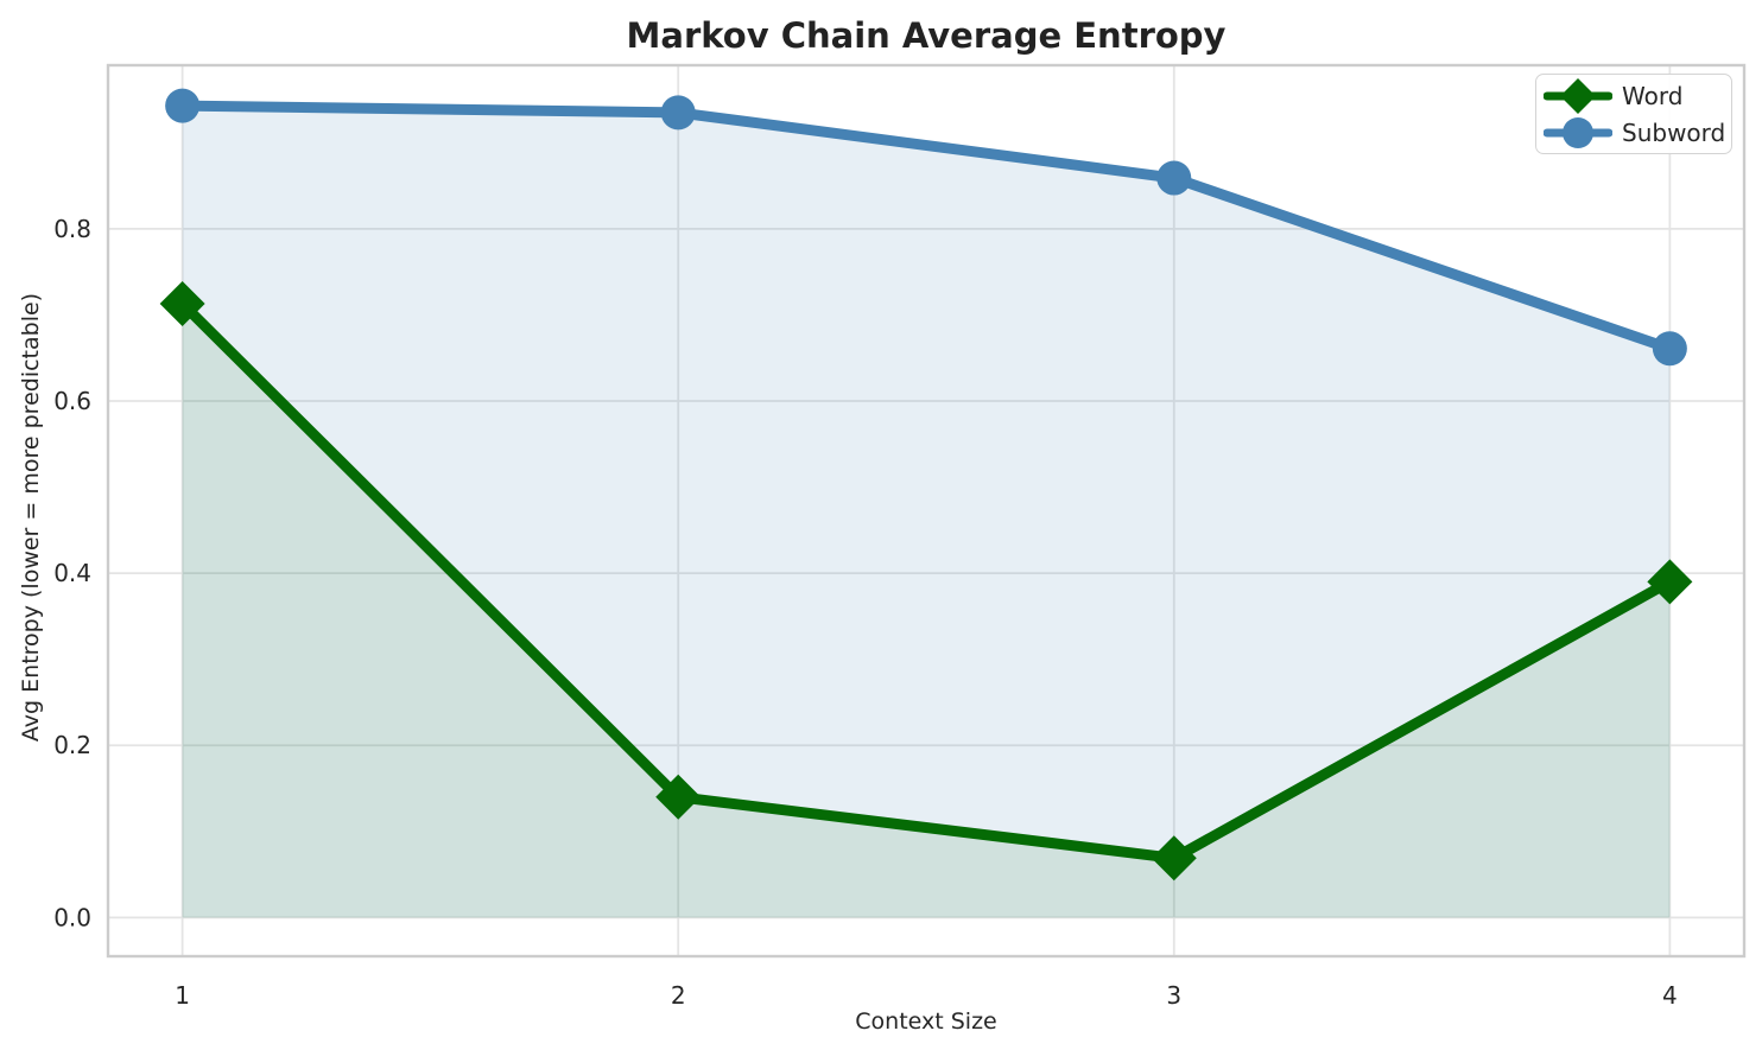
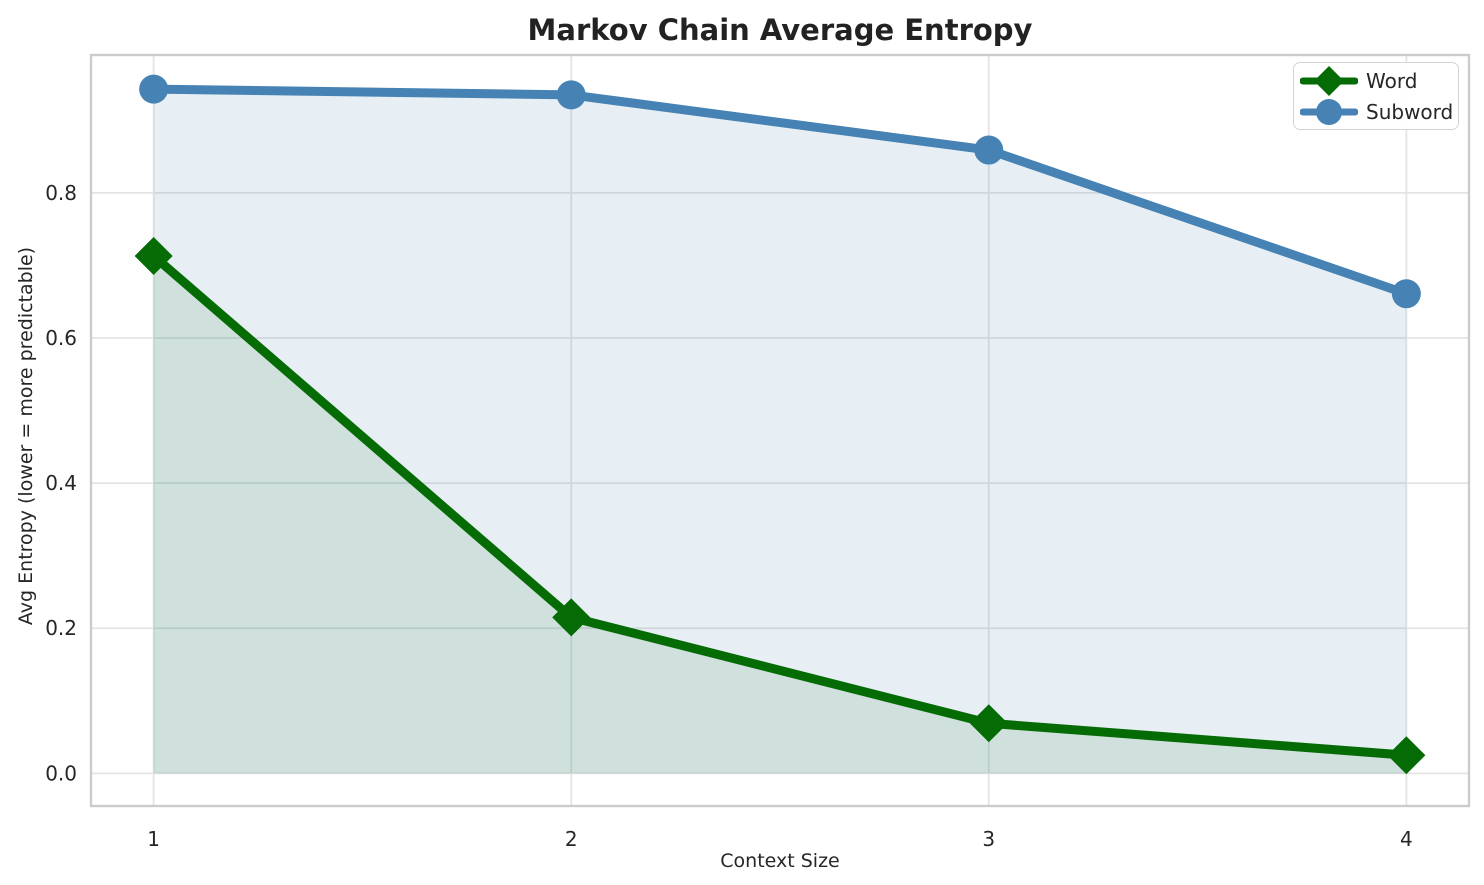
Word/2: 0.14 -> 0.21
Word/4: 0.39 -> 0.03
